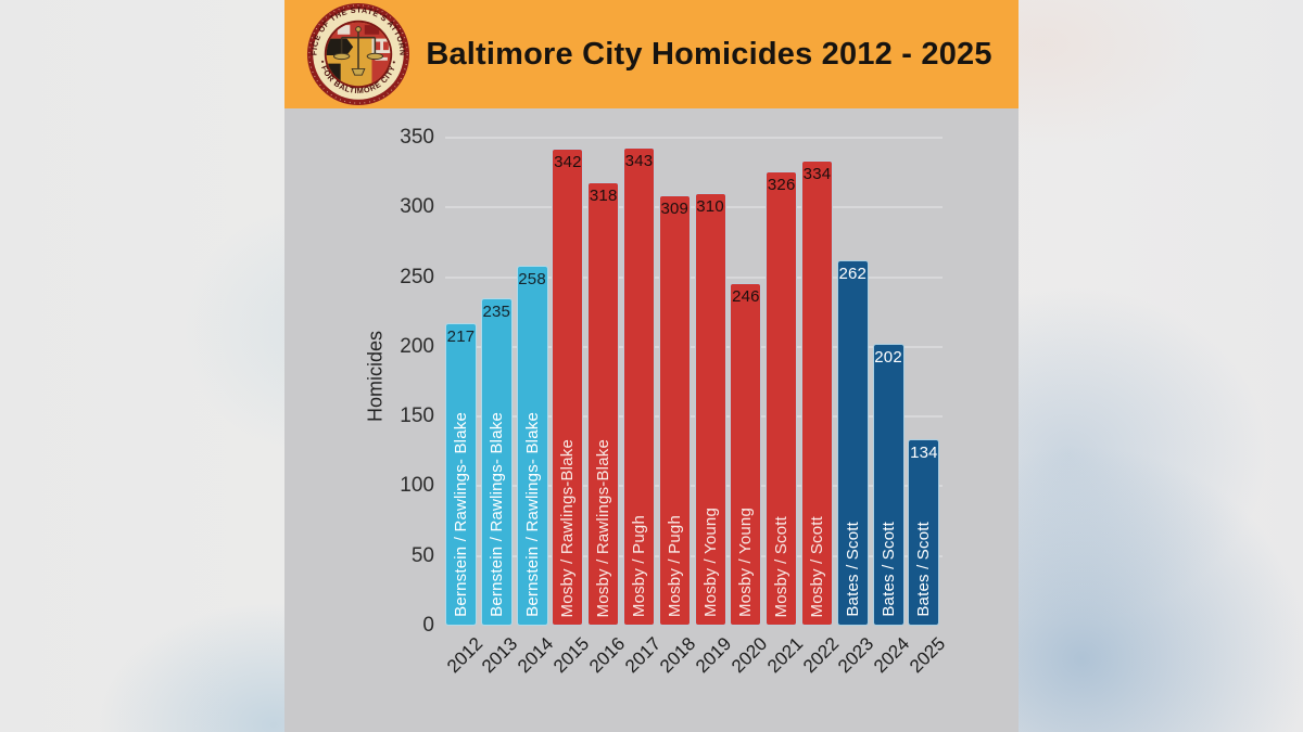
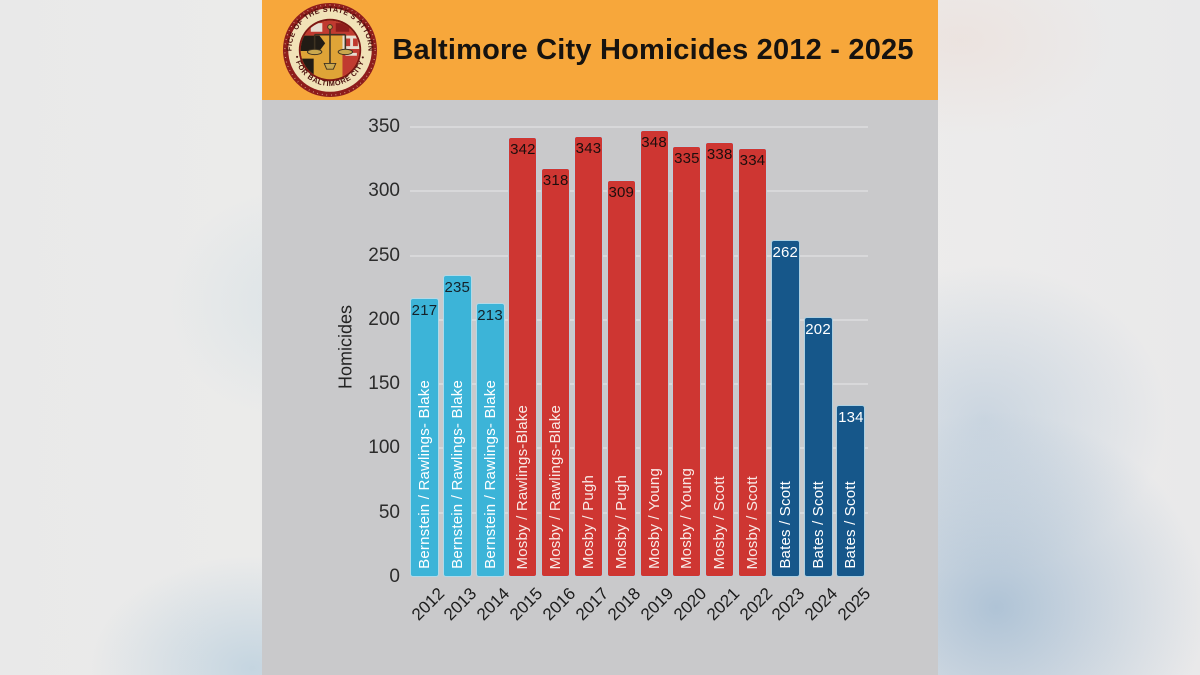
2014: 258 -> 213
2019: 310 -> 348
2020: 246 -> 335
2021: 326 -> 338
